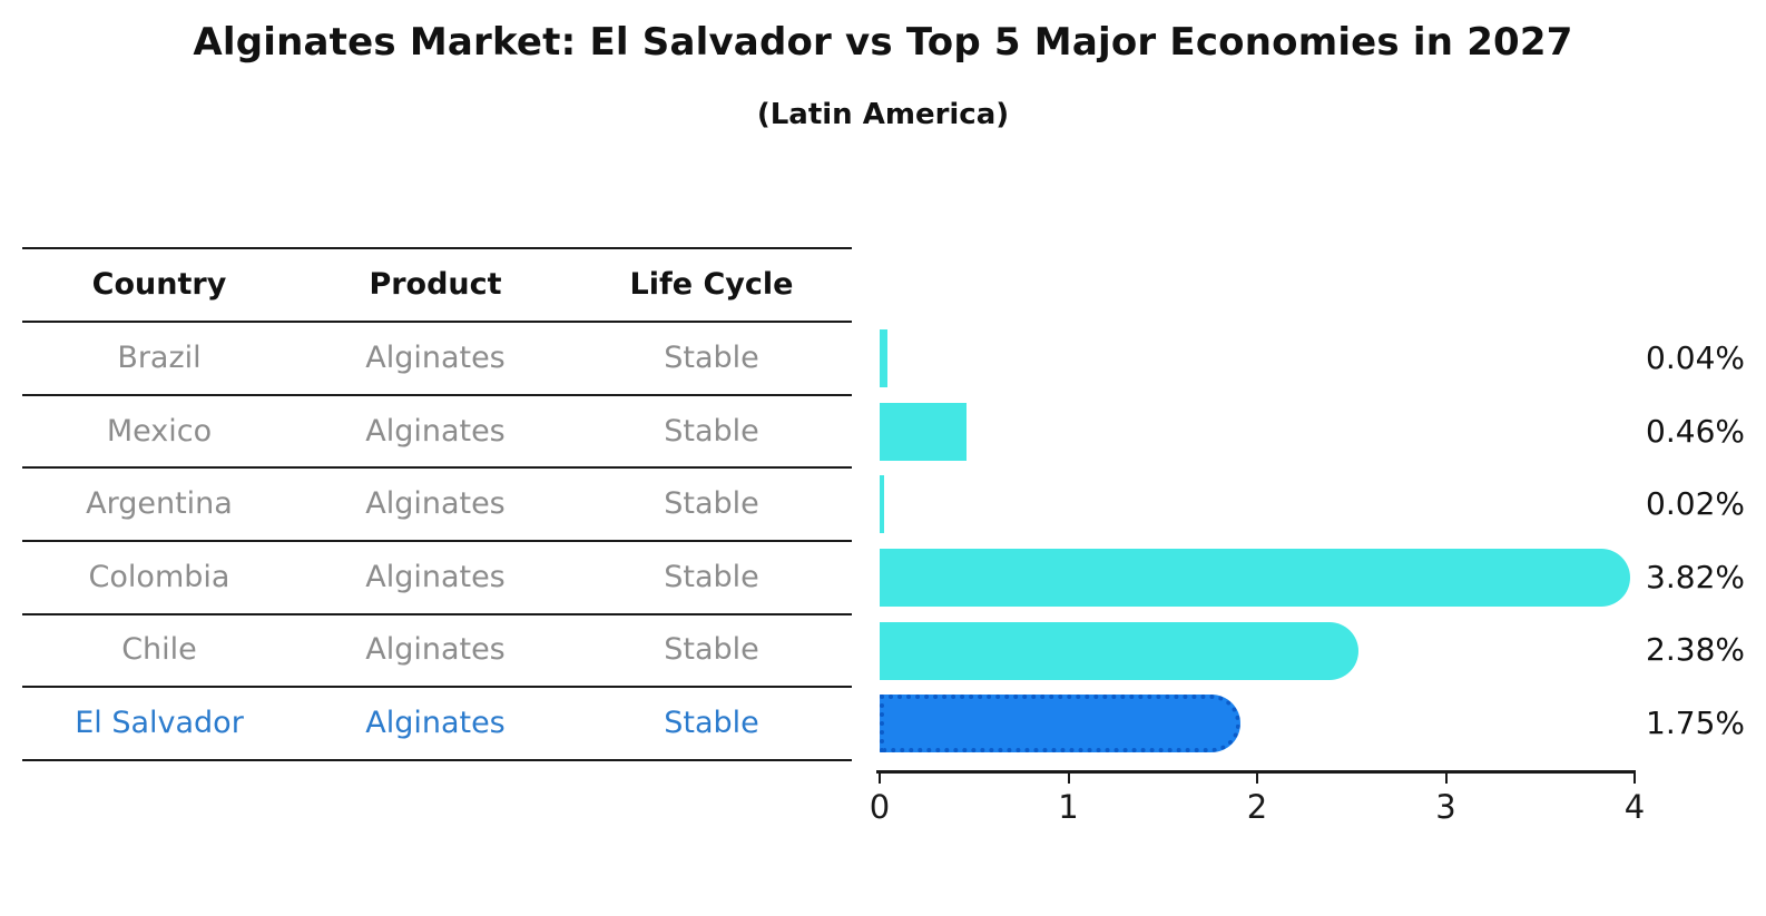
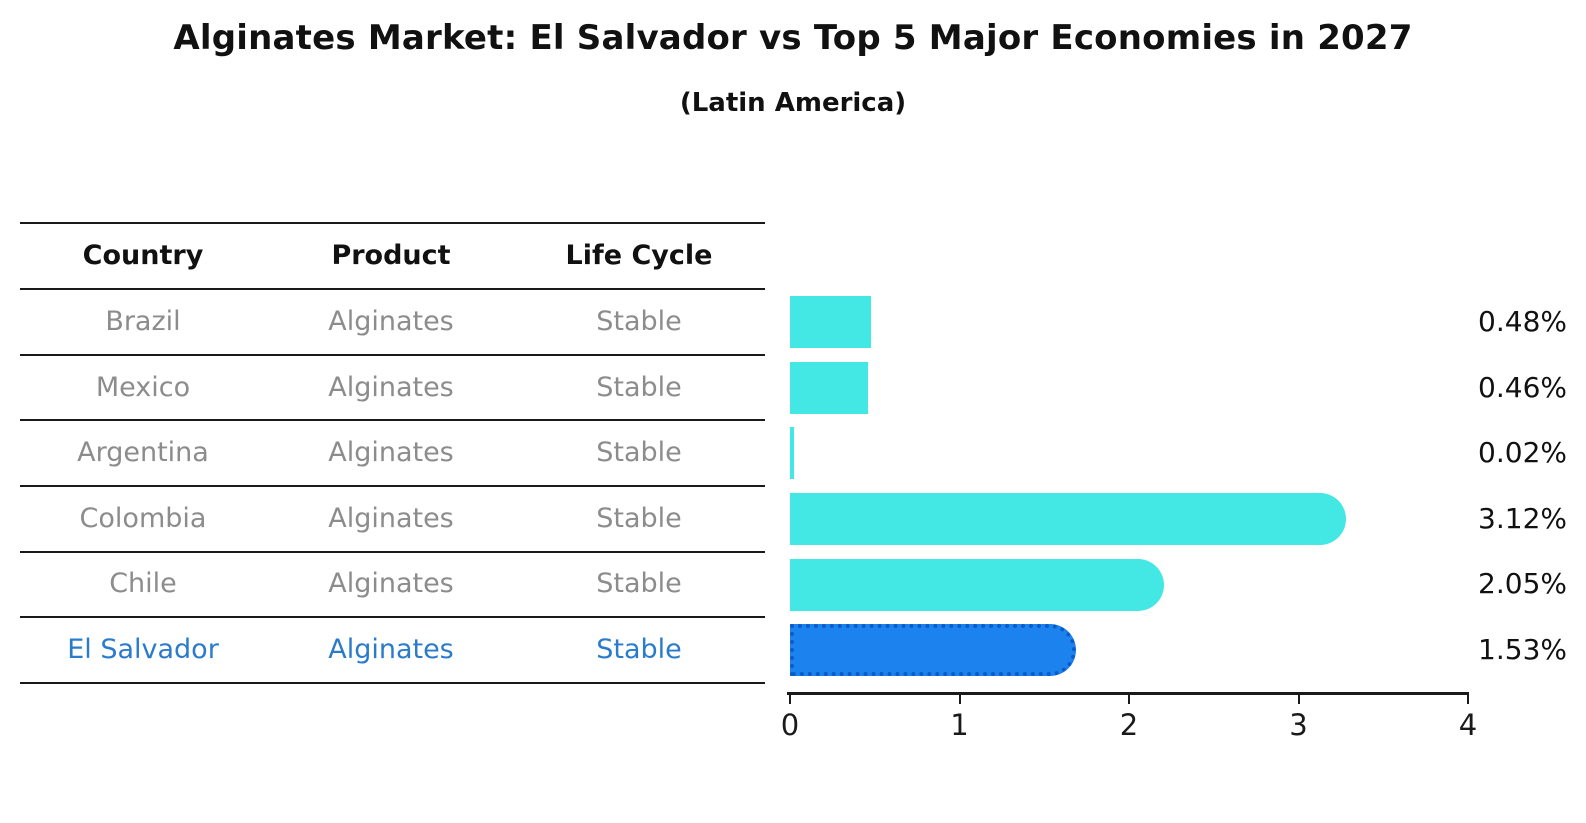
Brazil: 0.04% -> 0.48%
Colombia: 3.82% -> 3.12%
Chile: 2.38% -> 2.05%
El Salvador: 1.75% -> 1.53%
